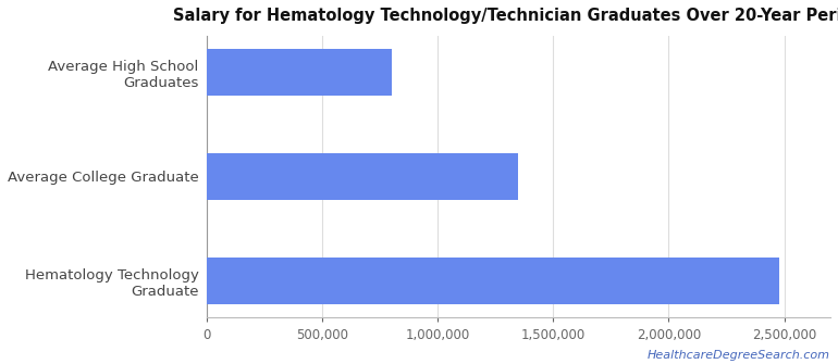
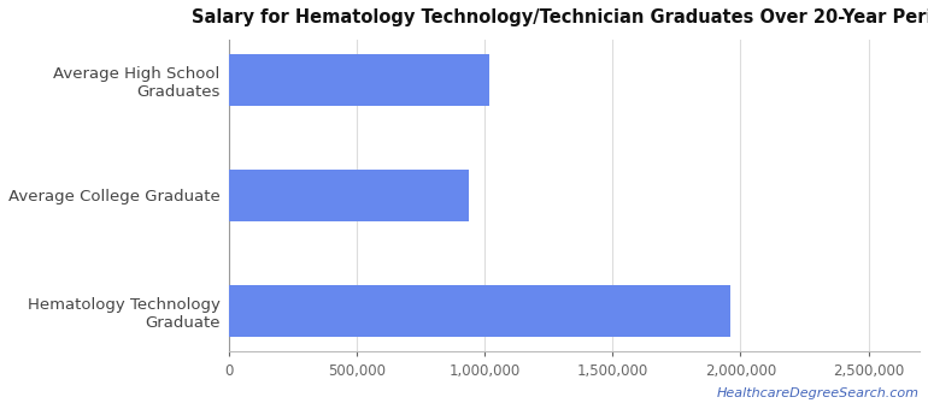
Average High School Graduates: 800,000 -> 1,020,000
Average College Graduate: 1,350,000 -> 940,000
Hematology Technology Graduate: 2,480,000 -> 1,960,000
